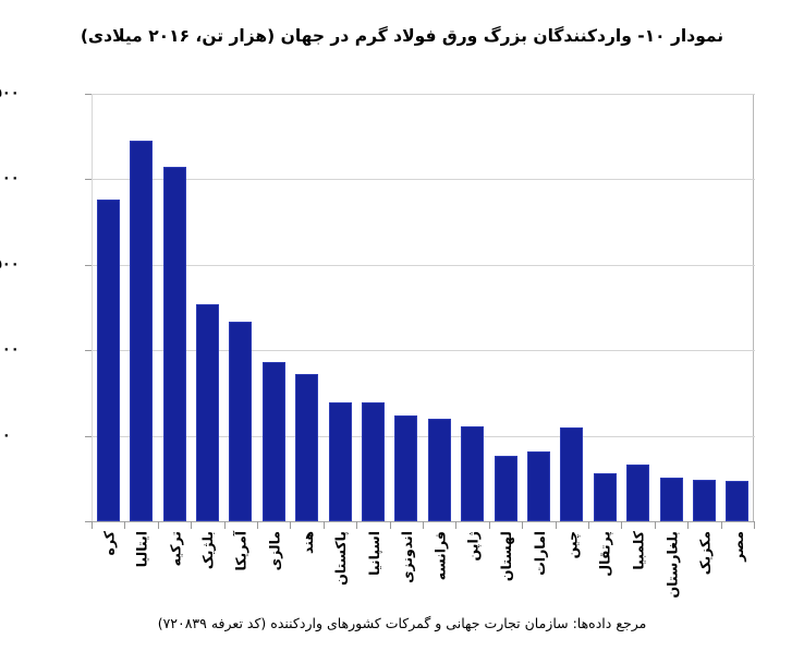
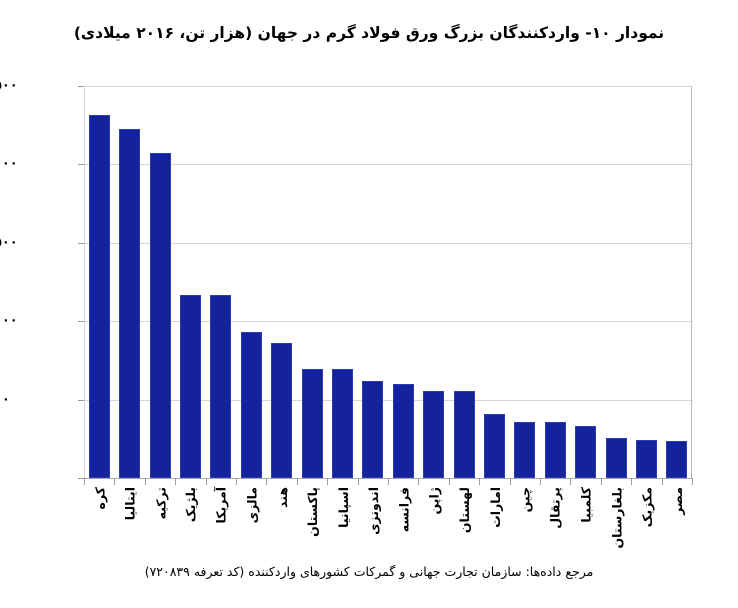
کره: 1880 -> 2320
بلژیک: 1270 -> 1170
لهستان: 380 -> 560
چین: 550 -> 360
پرتقال: 280 -> 360
